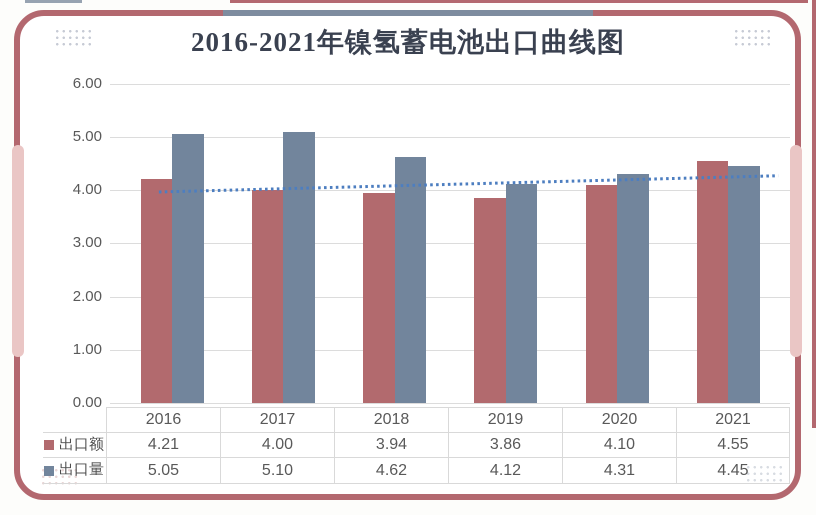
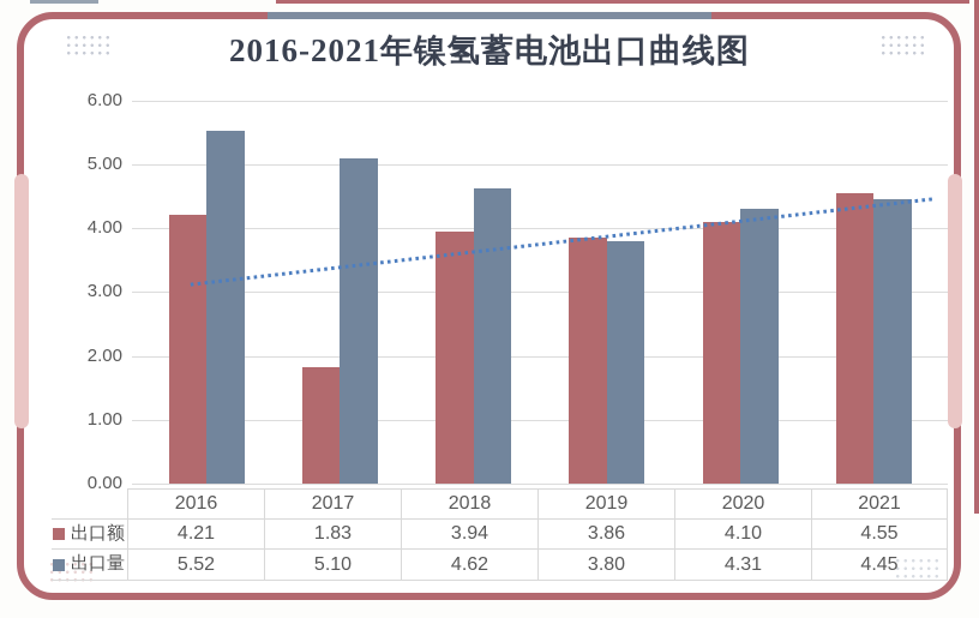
出口量/2016: 5.05 -> 5.52
出口额/2017: 4.00 -> 1.83
出口量/2019: 4.12 -> 3.80
